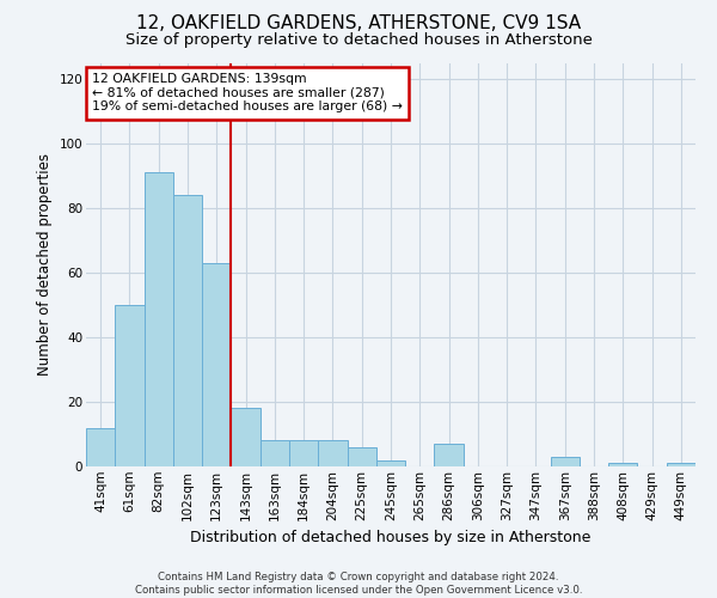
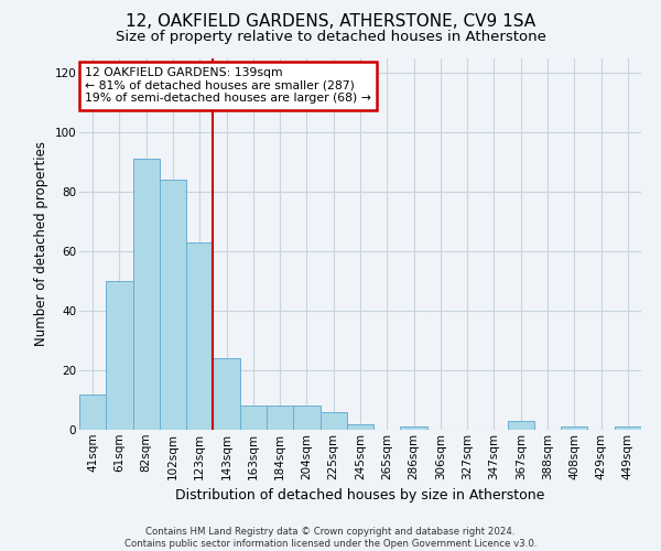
143sqm: 18 -> 24
286sqm: 7 -> 1
